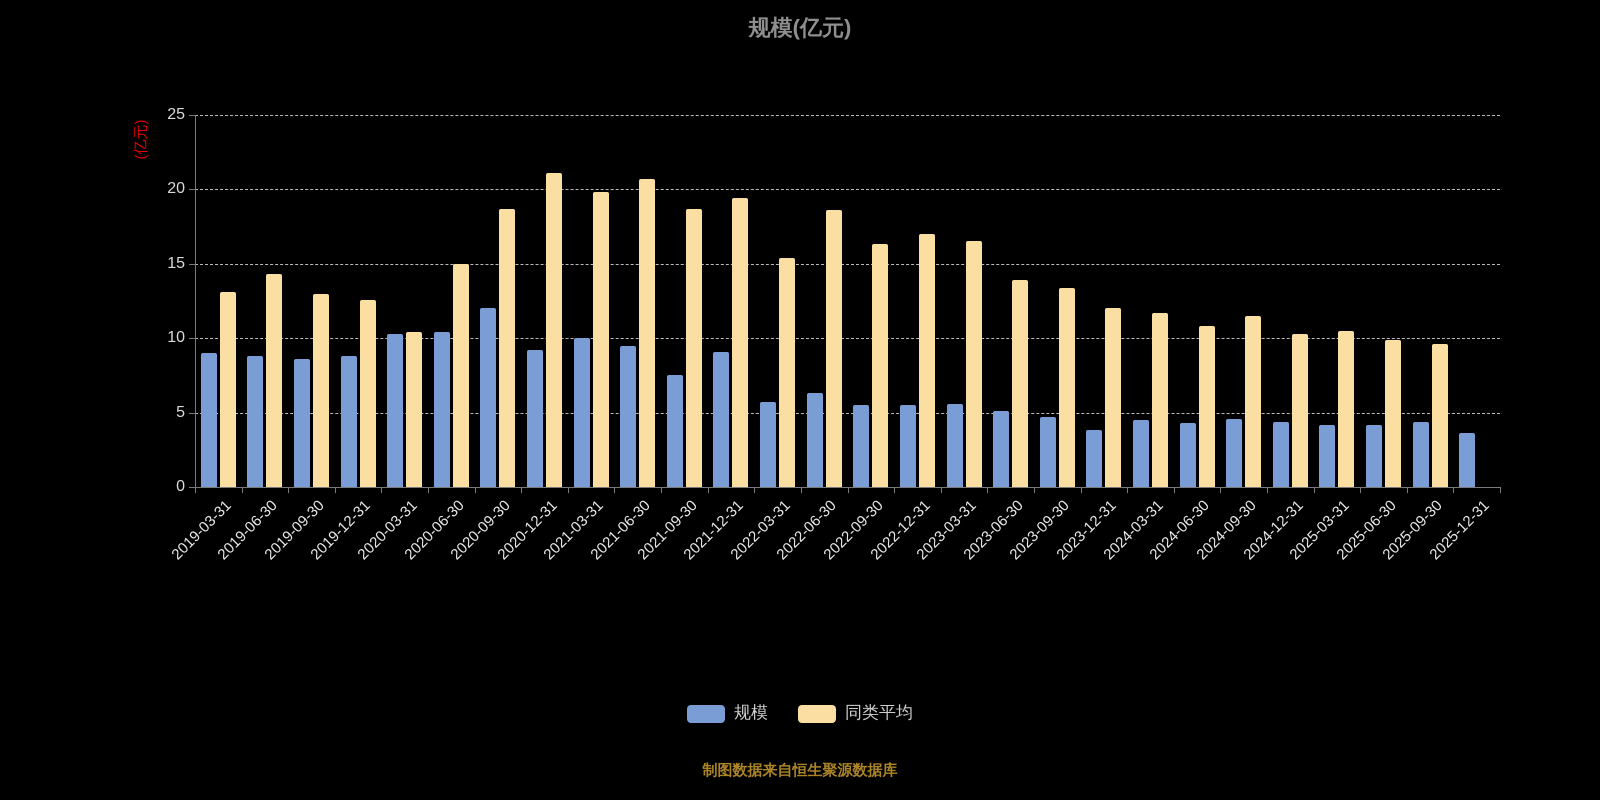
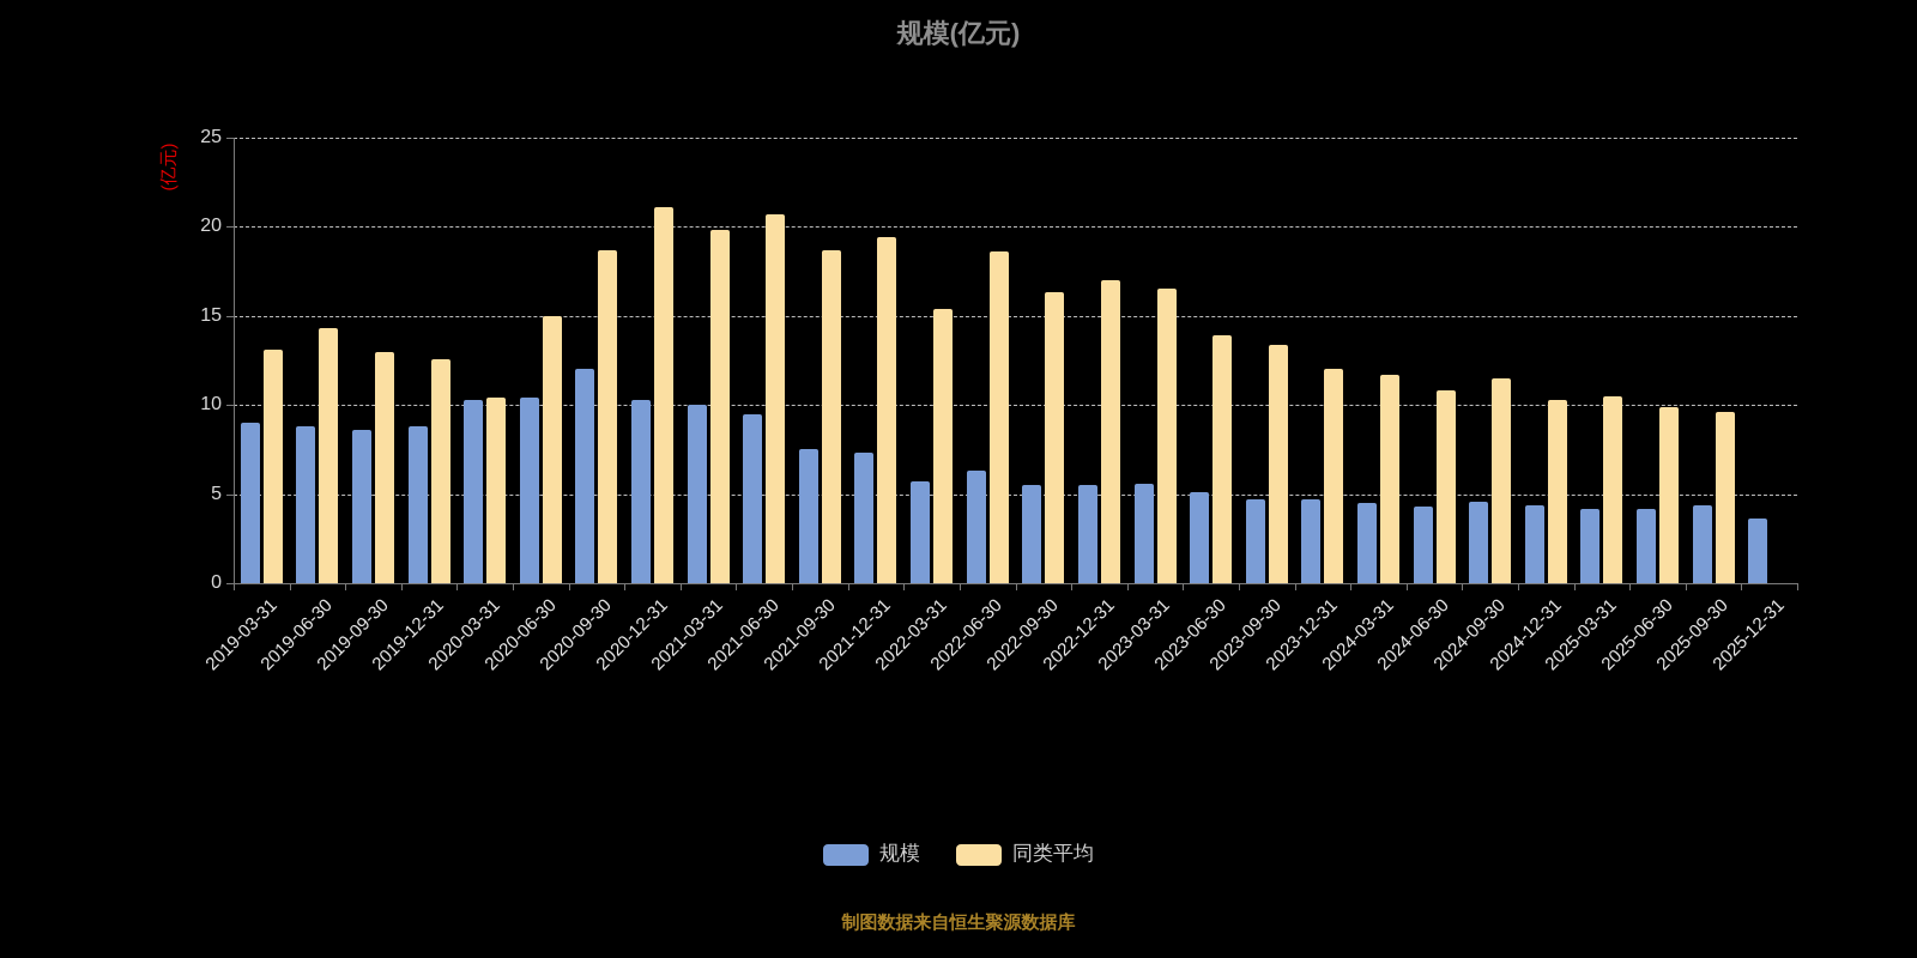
规模/2020-12-31: 9.2 -> 10.3
规模/2021-12-31: 9.1 -> 7.3
规模/2023-12-31: 3.8 -> 4.7
